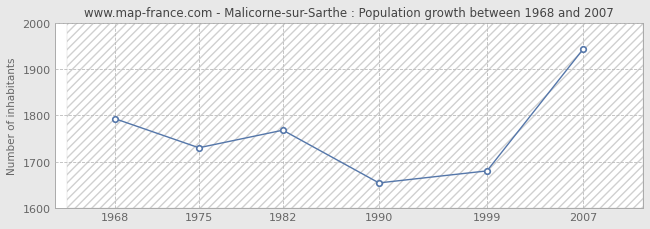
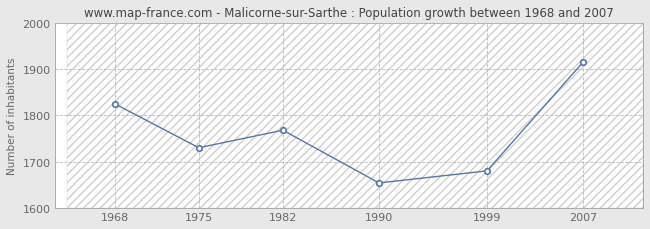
1968: 1793 -> 1825
2007: 1943 -> 1915
